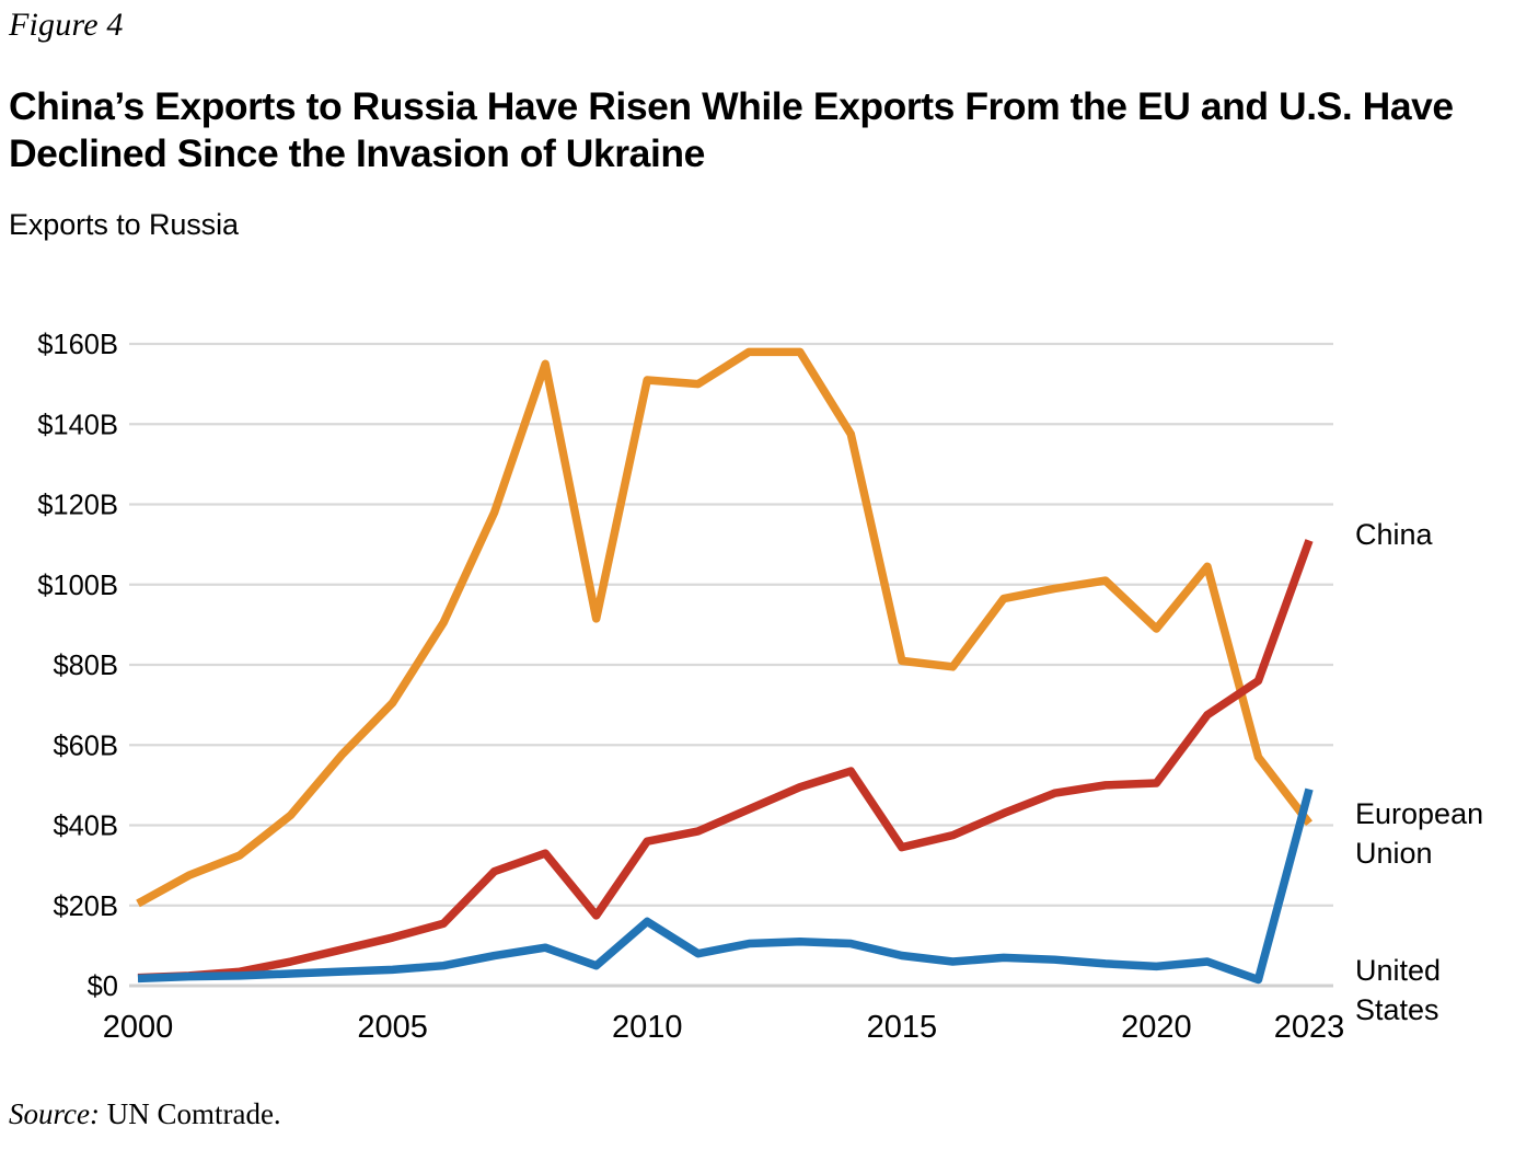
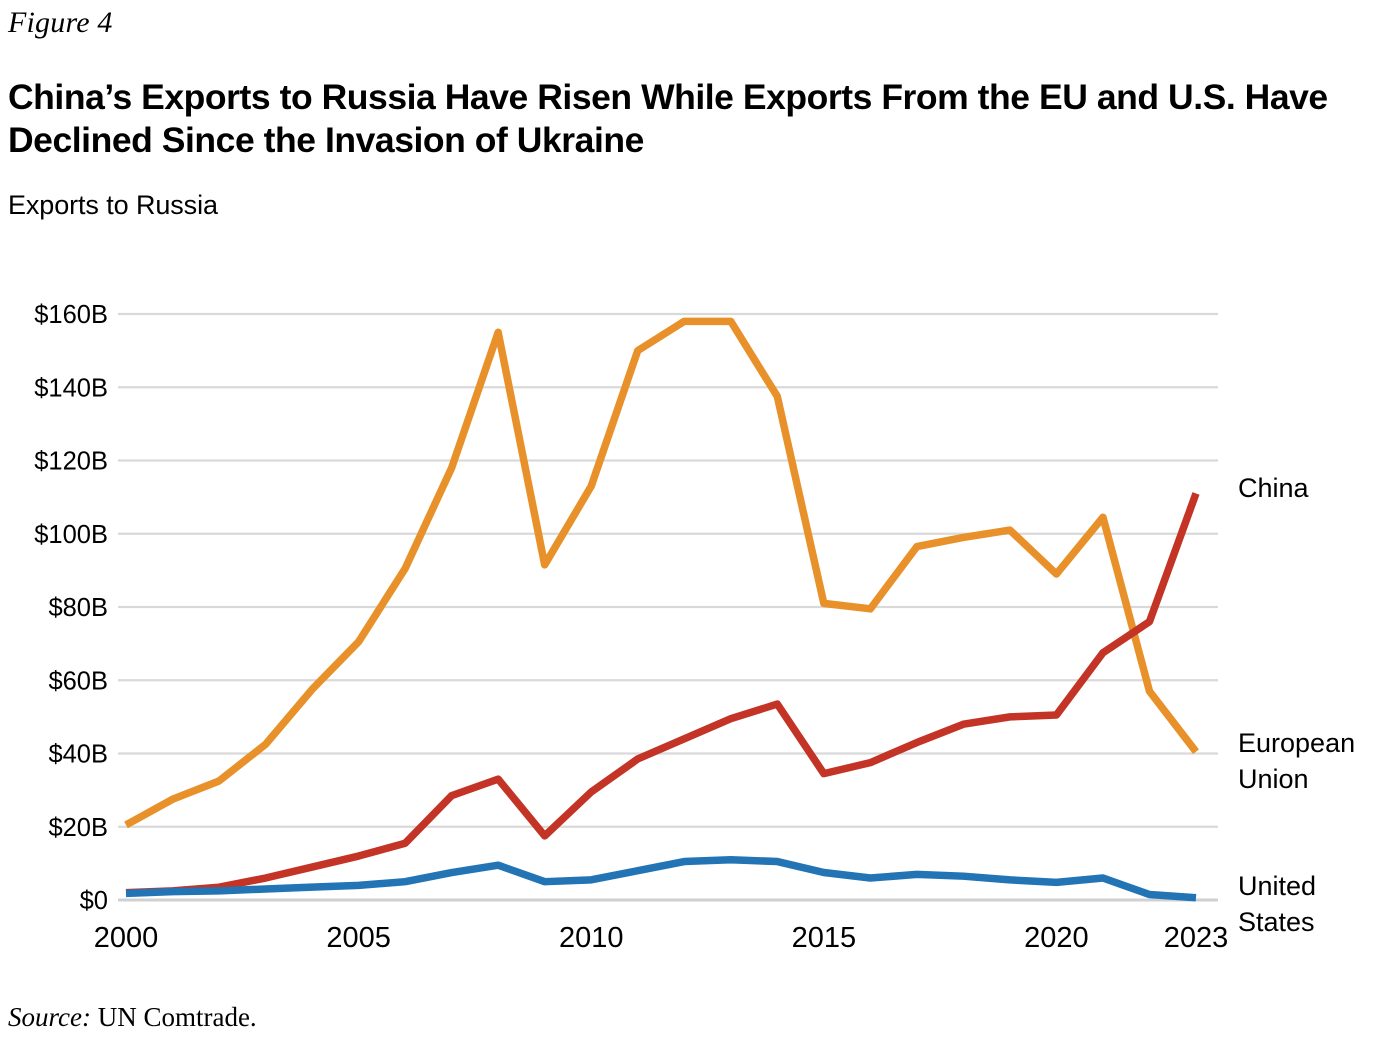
European Union/2010: $151B -> $113B
China/2010: $36B -> $30B
United States/2010: $16B -> $6B
United States/2023: $49B -> $1B
